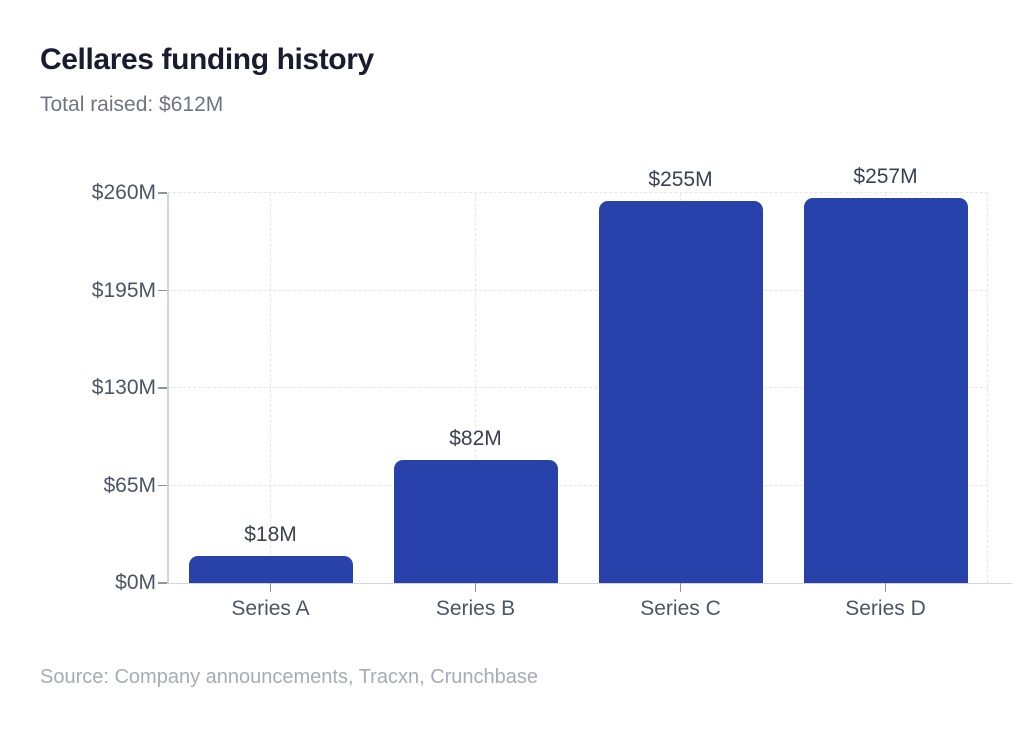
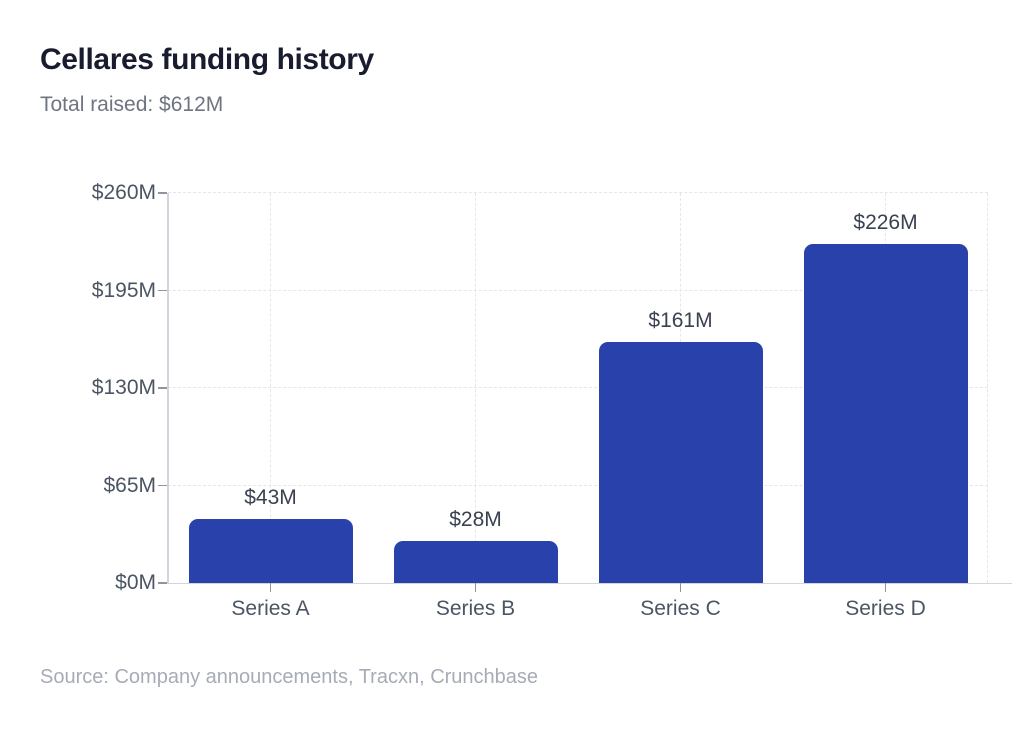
Series A: $18M -> $43M
Series B: $82M -> $28M
Series C: $255M -> $161M
Series D: $257M -> $226M
